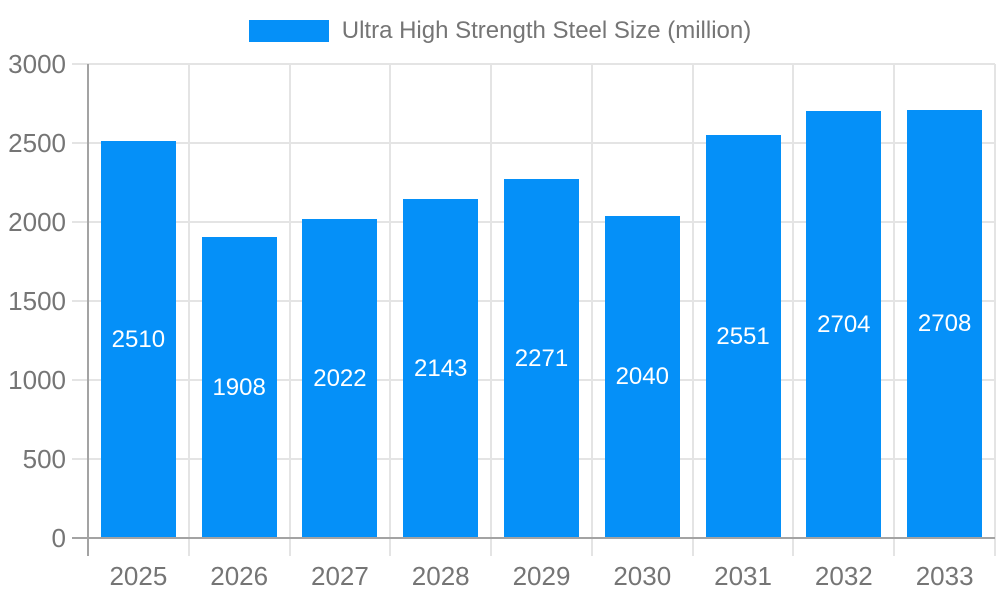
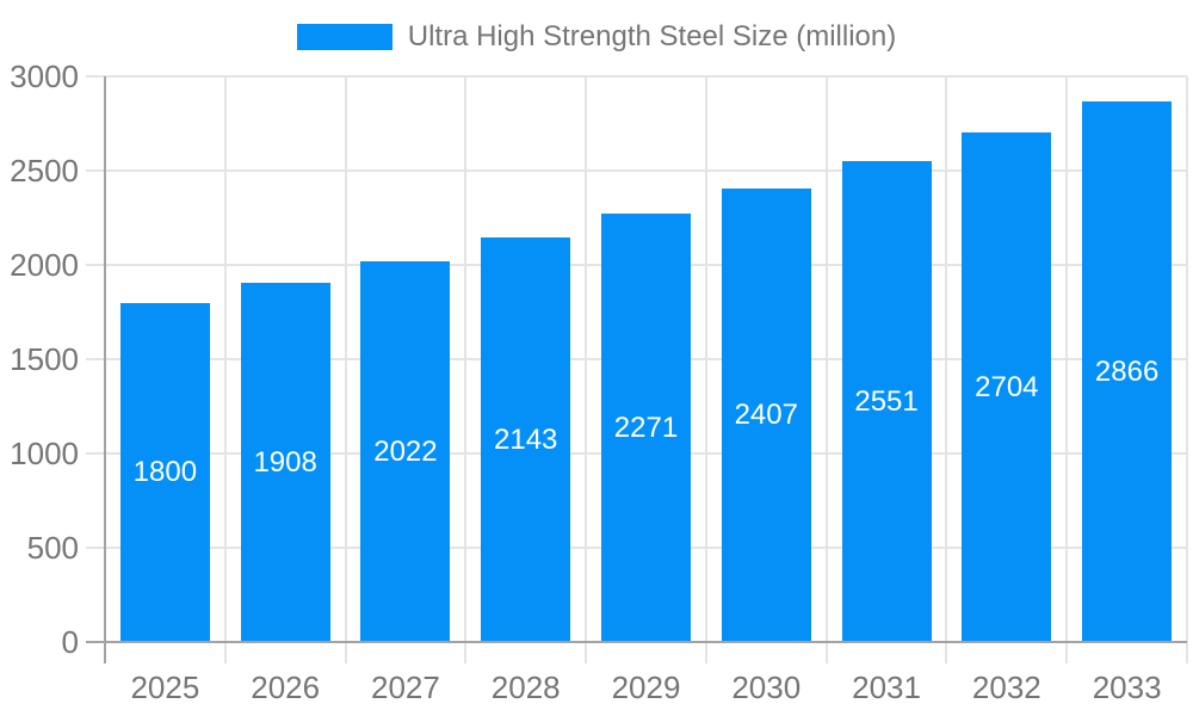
2025: 2510 -> 1800
2030: 2040 -> 2407
2033: 2708 -> 2866
